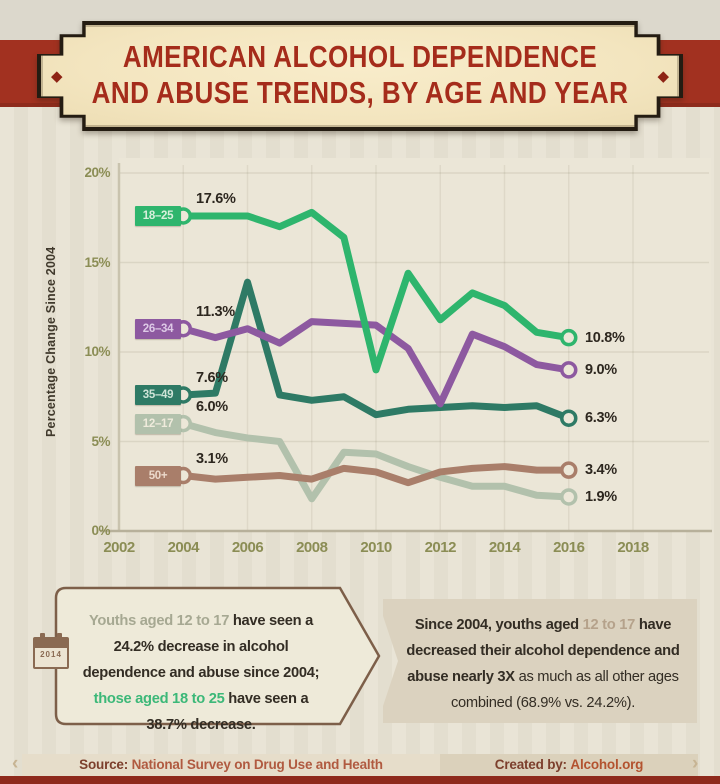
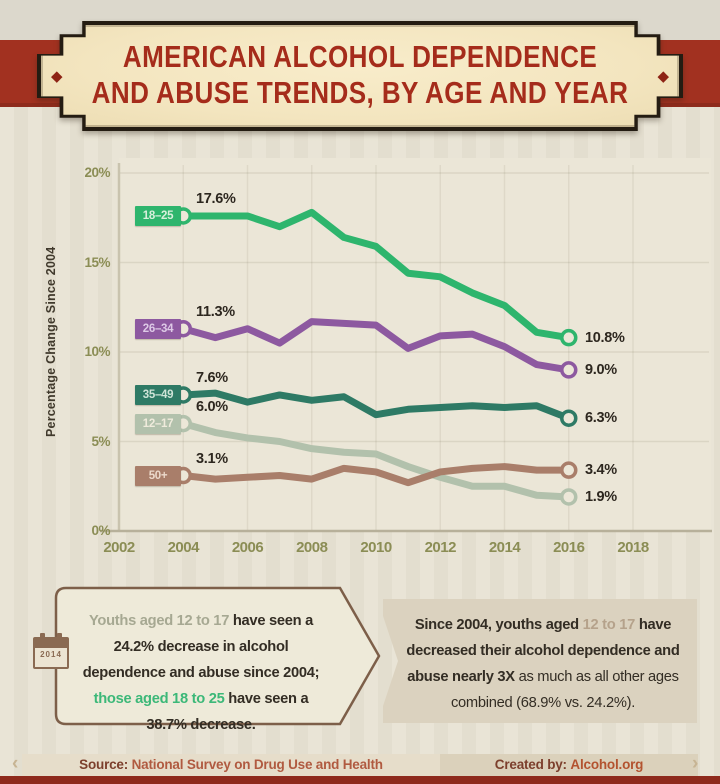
35–49/2006: 13.9% -> 7.2%
12–17/2008: 1.8% -> 4.6%
18–25/2010: 9.0% -> 15.9%
18–25/2012: 11.8% -> 14.2%
26–34/2012: 7.1% -> 10.9%
